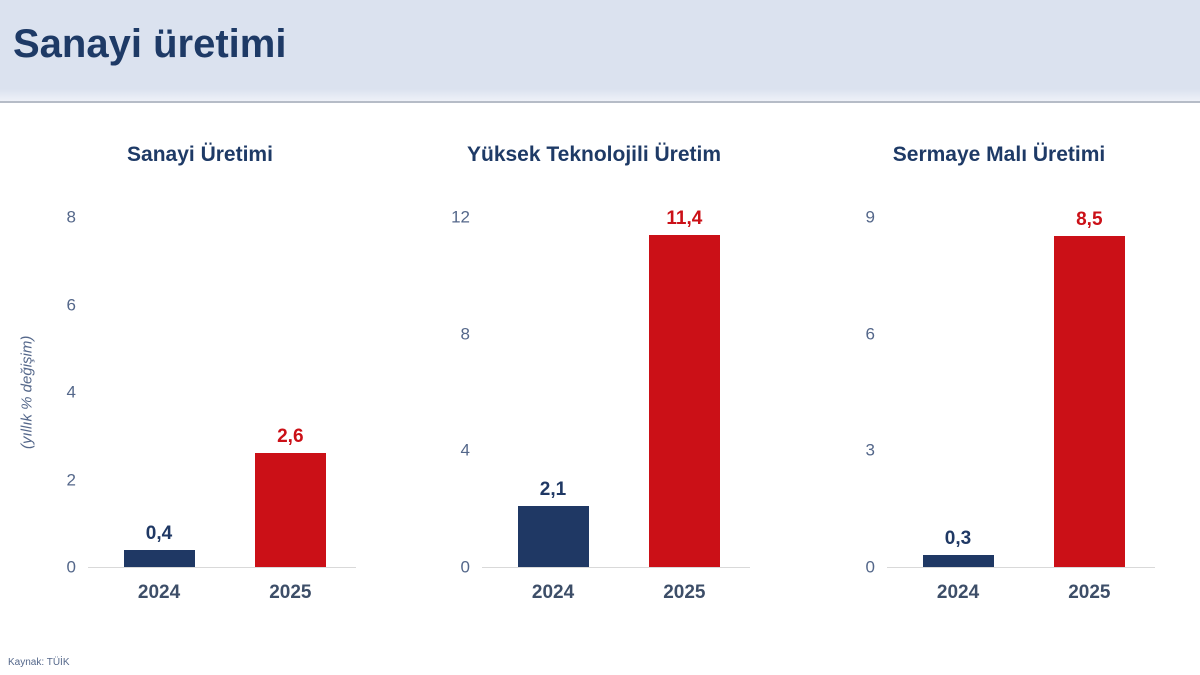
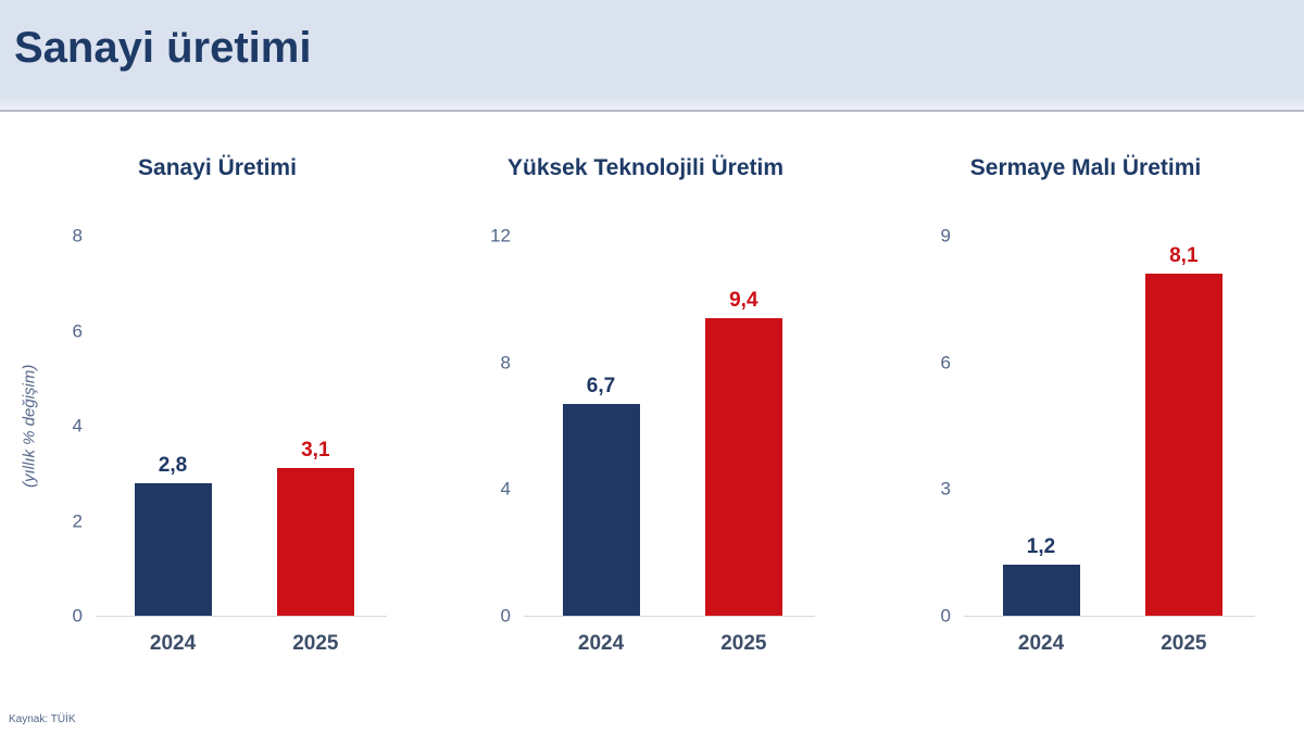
Sanayi Üretimi/2024: 0,4 -> 2,8
Sanayi Üretimi/2025: 2,6 -> 3,1
Yüksek Teknolojili Üretim/2024: 2,1 -> 6,7
Yüksek Teknolojili Üretim/2025: 11,4 -> 9,4
Sermaye Malı Üretimi/2024: 0,3 -> 1,2
Sermaye Malı Üretimi/2025: 8,5 -> 8,1
